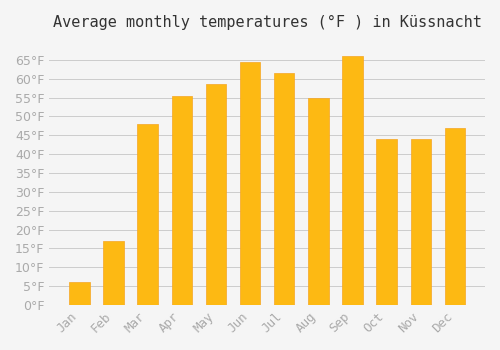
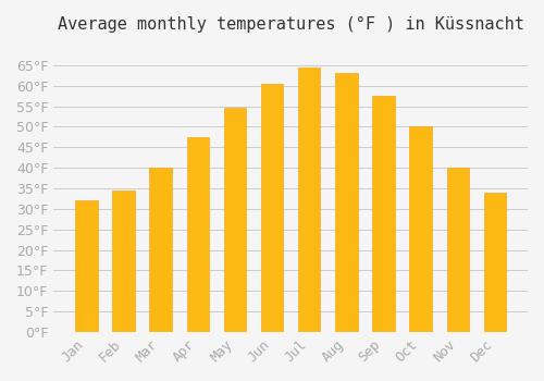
Jan: 6.0°F -> 32.0°F
Feb: 17.0°F -> 34.5°F
Mar: 48.0°F -> 40.0°F
Apr: 55.5°F -> 47.5°F
May: 58.5°F -> 54.5°F
Jun: 64.5°F -> 60.5°F
Jul: 61.5°F -> 64.5°F
Aug: 55.0°F -> 63.0°F
Sep: 66.0°F -> 57.5°F
Oct: 44.0°F -> 50.0°F
Nov: 44.0°F -> 40.0°F
Dec: 47.0°F -> 34.0°F
